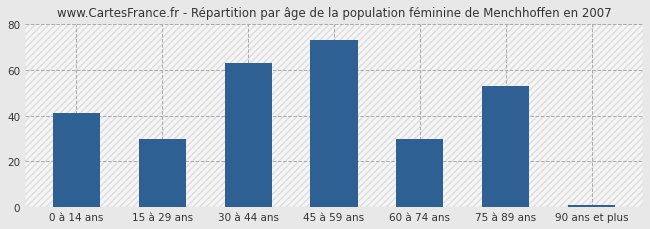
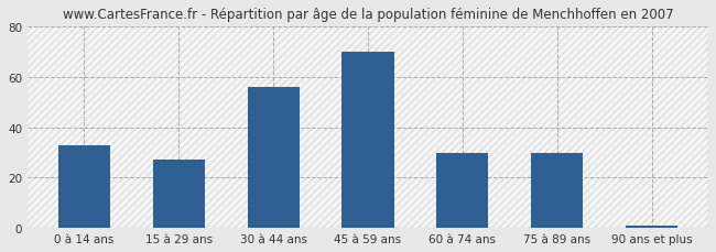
0 à 14 ans: 41 -> 33
15 à 29 ans: 30 -> 27
30 à 44 ans: 63 -> 56
45 à 59 ans: 73 -> 70
75 à 89 ans: 53 -> 30
